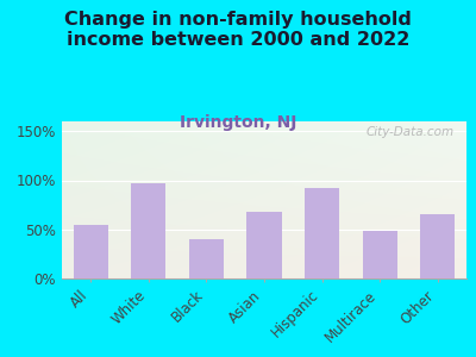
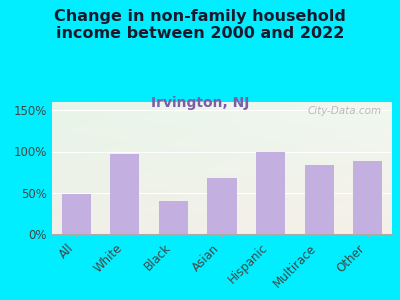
All: 55% -> 48%
Hispanic: 92% -> 100%
Multirace: 49% -> 84%
Other: 65% -> 88%
